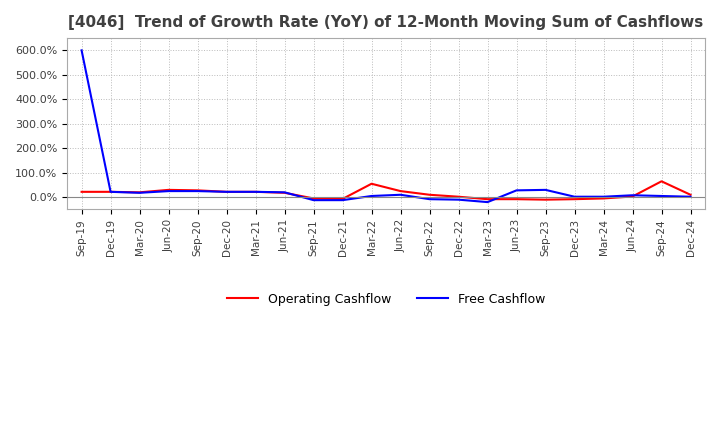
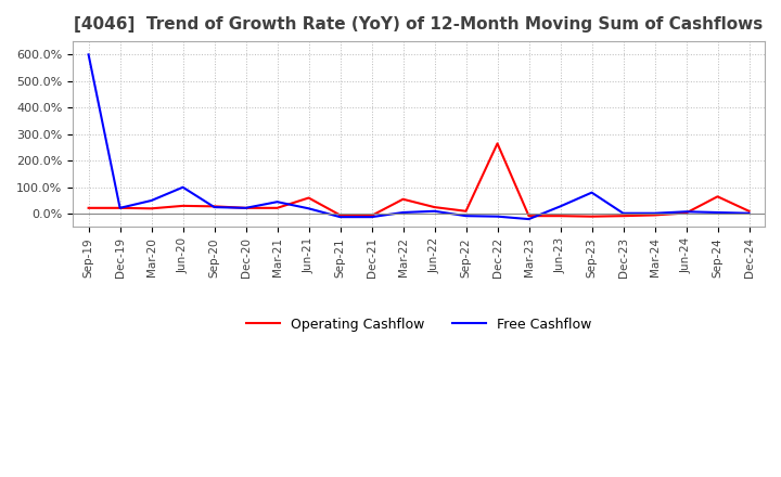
Free Cashflow/Mar-20: 18% -> 50%
Free Cashflow/Jun-20: 25% -> 100%
Free Cashflow/Mar-21: 22% -> 45%
Operating Cashflow/Jun-21: 18% -> 60%
Operating Cashflow/Dec-22: 2% -> 265%
Free Cashflow/Sep-23: 30% -> 80%
